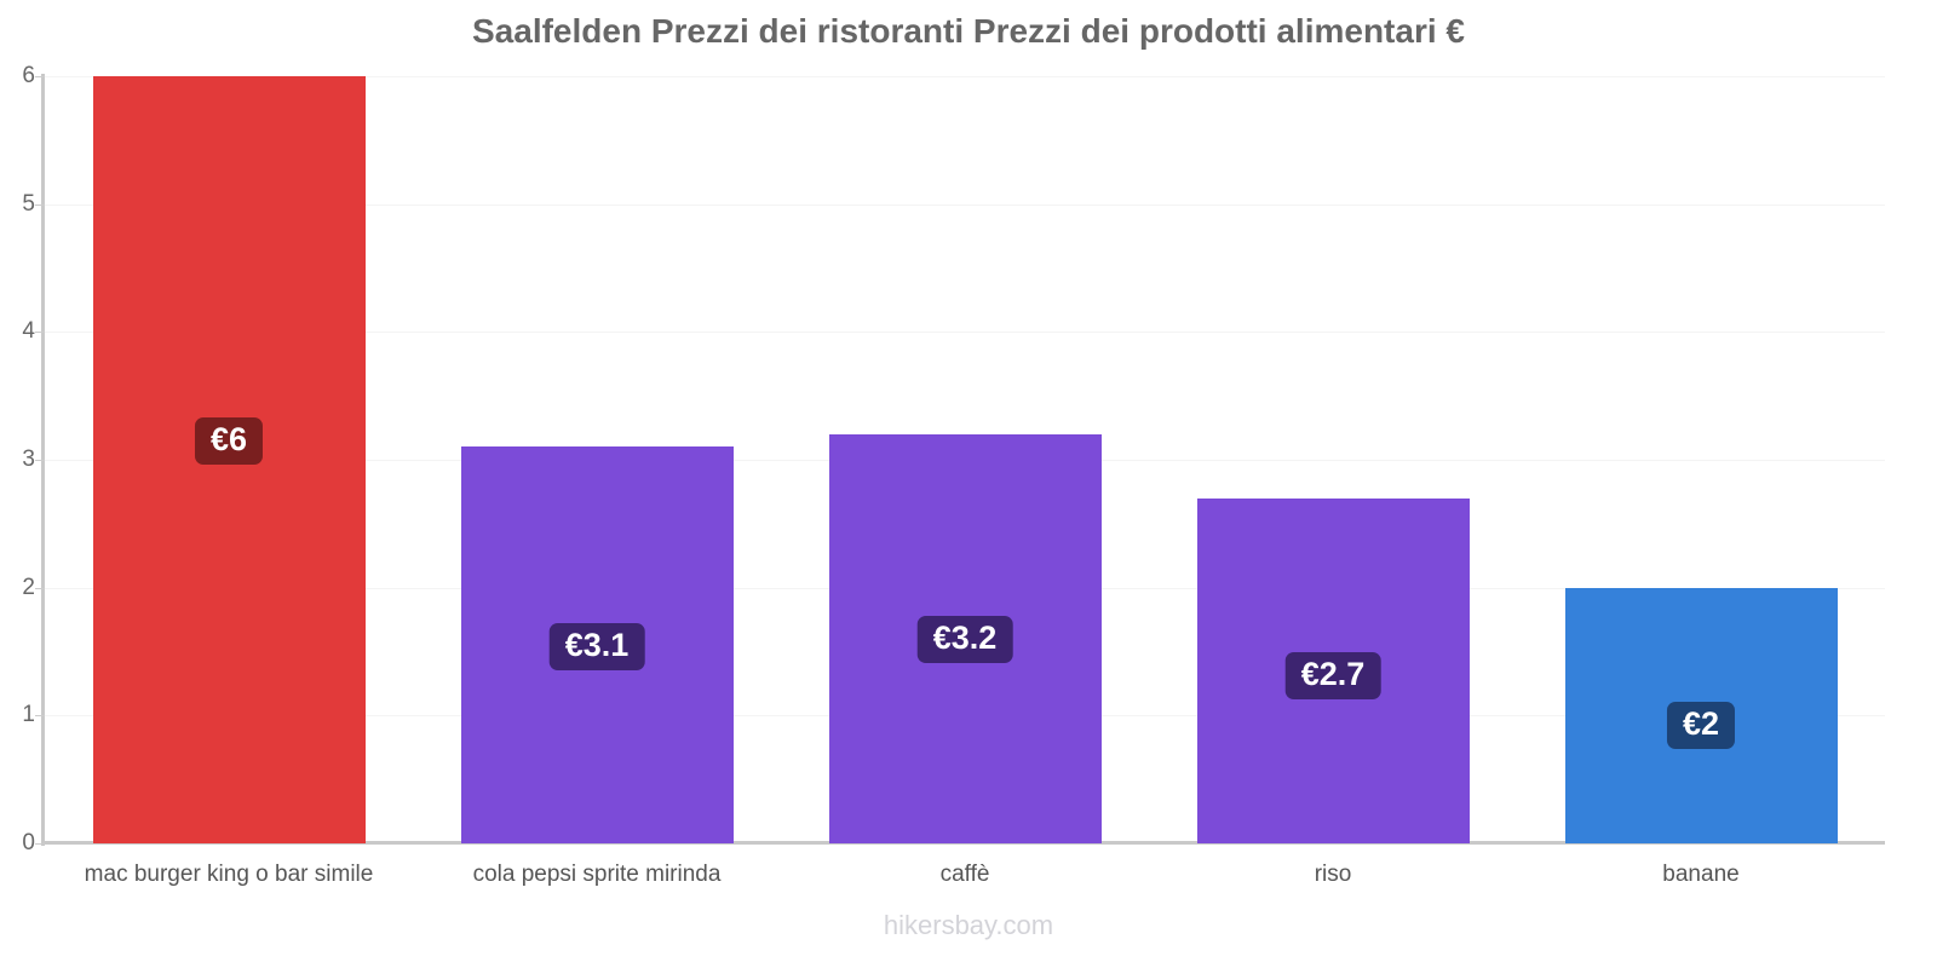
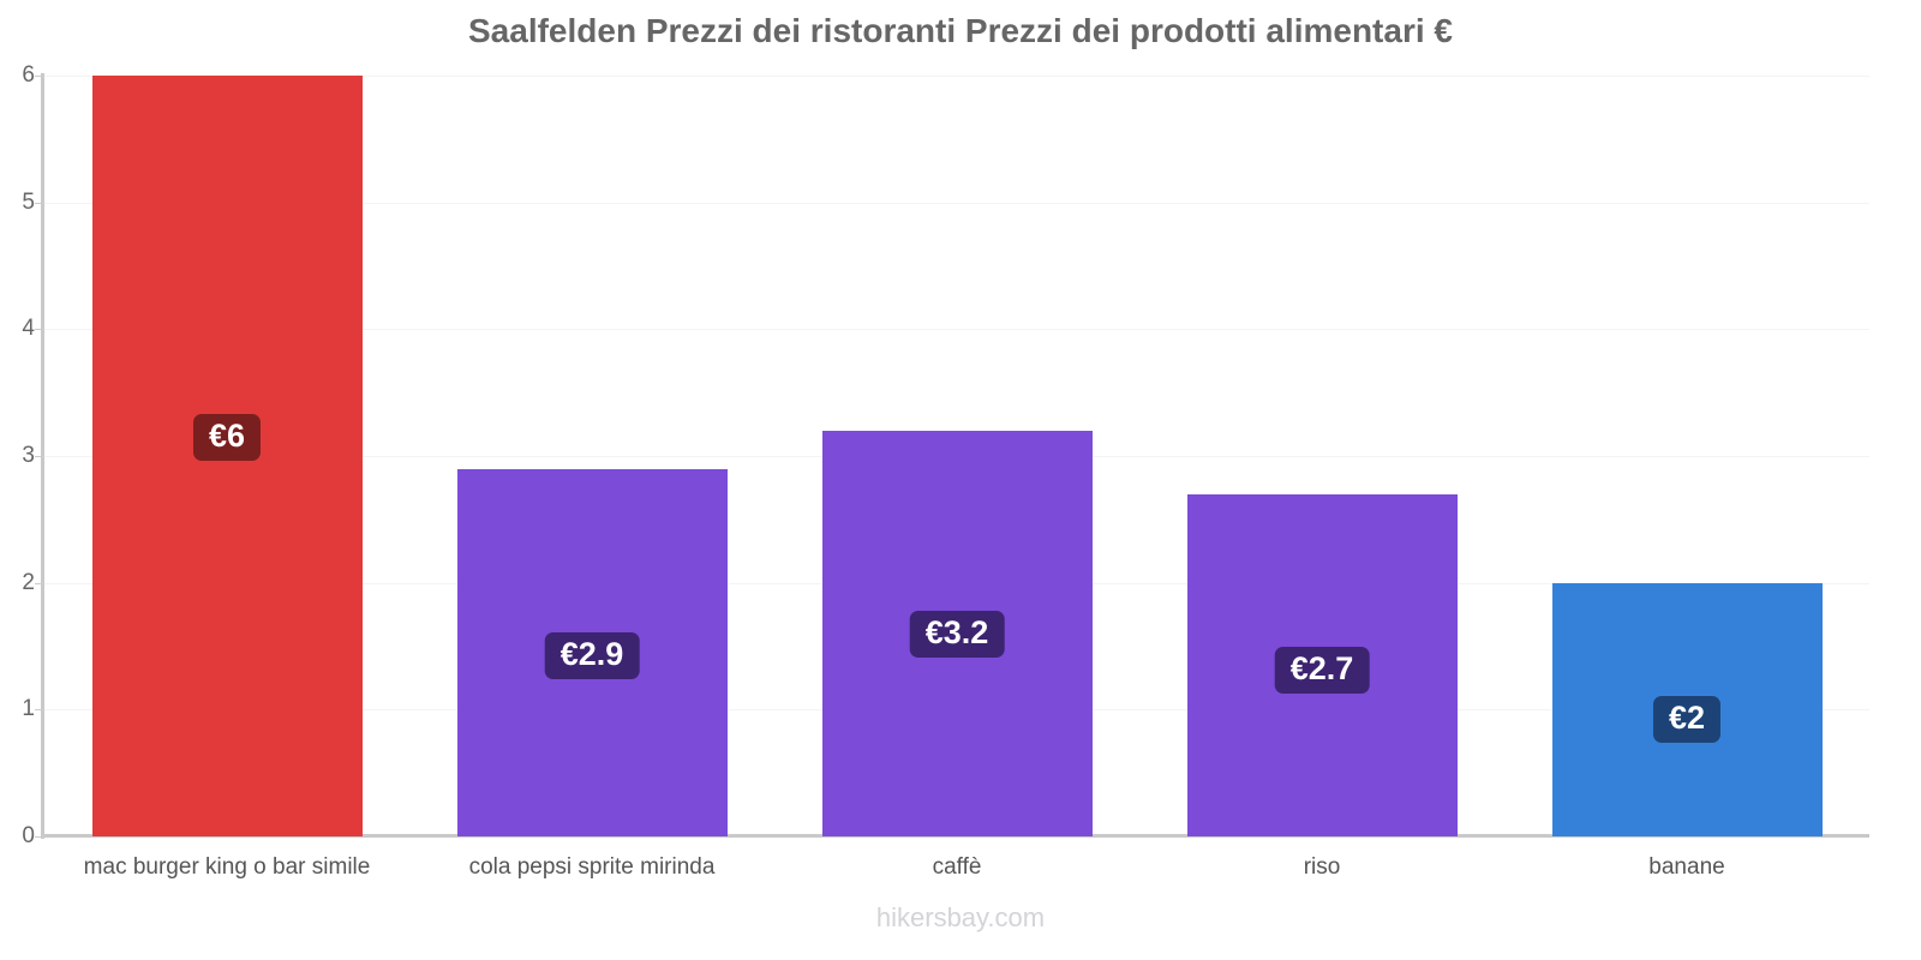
cola pepsi sprite mirinda: €3.1 -> €2.9
